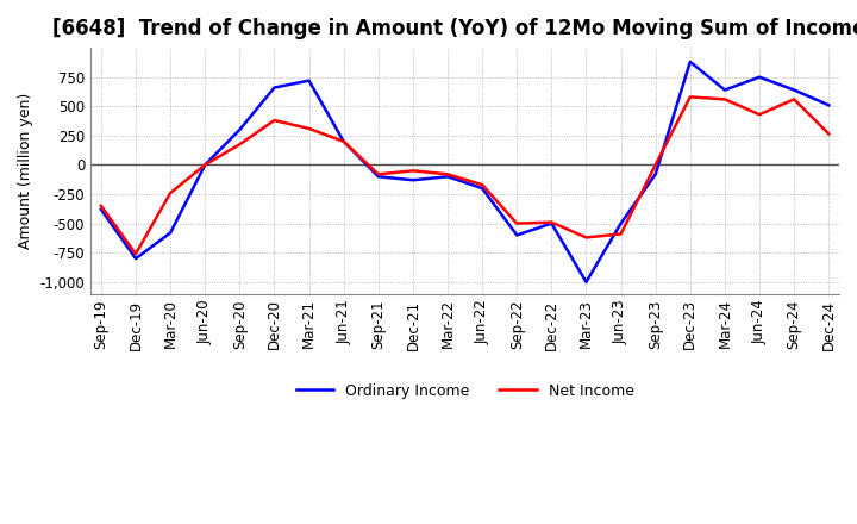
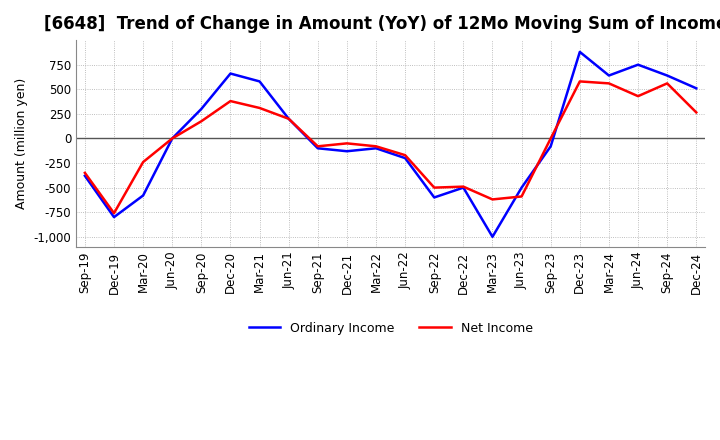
Ordinary Income/Mar-21: 720 -> 580
